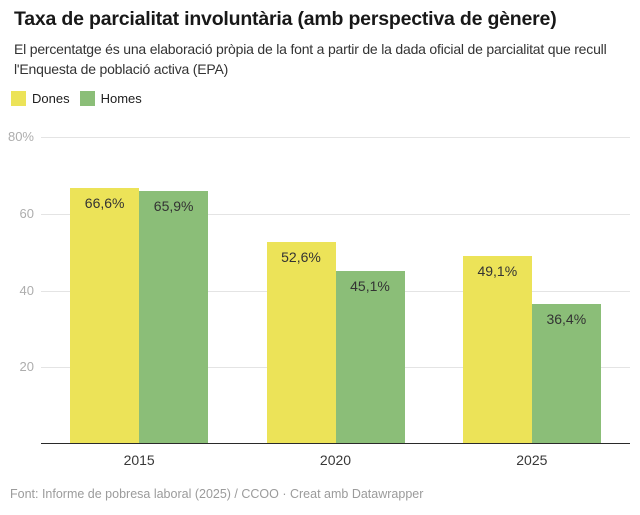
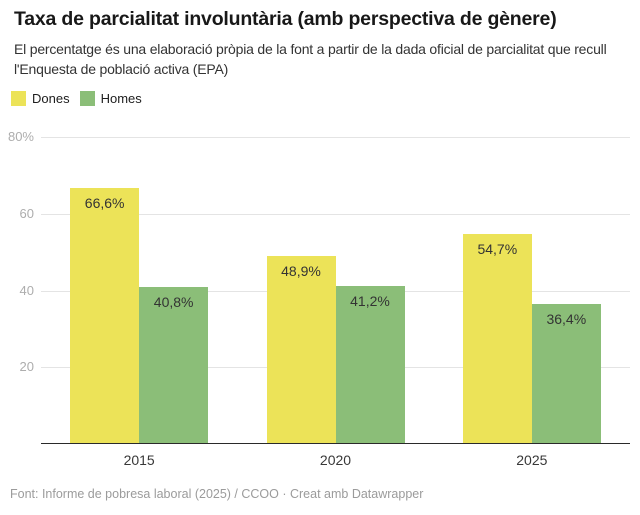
Homes/2015: 65,9% -> 40,8%
Dones/2020: 52,6% -> 48,9%
Homes/2020: 45,1% -> 41,2%
Dones/2025: 49,1% -> 54,7%
